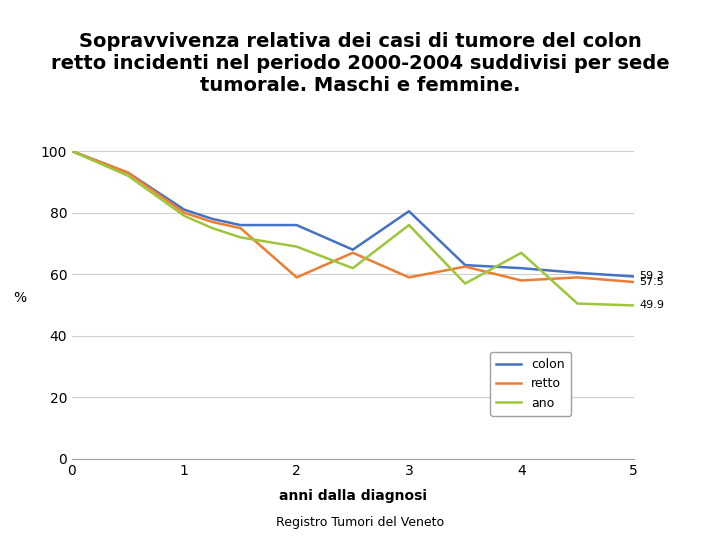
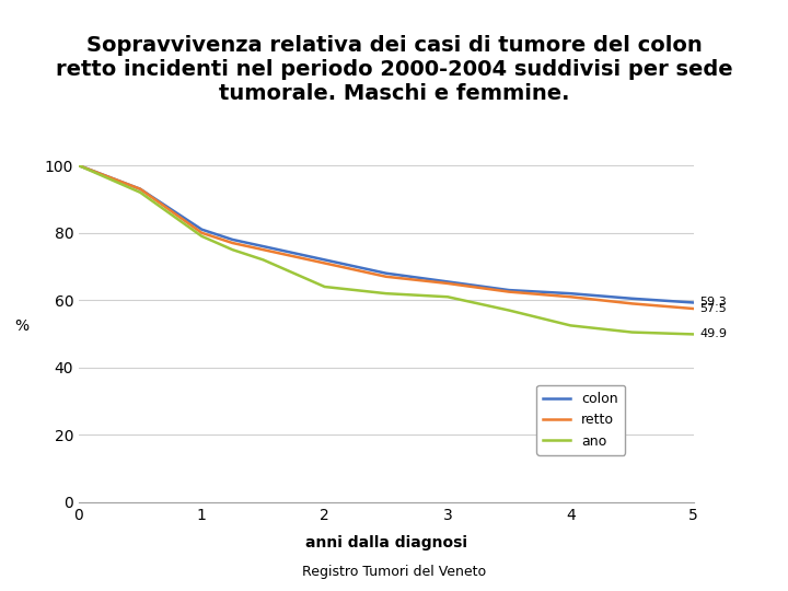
colon/2: 76.0 -> 72.0
retto/2: 59.0 -> 71.0
ano/2: 69.0 -> 64.0
colon/3: 80.5 -> 65.5
retto/3: 59.0 -> 65.0
ano/3: 76.0 -> 61.0
retto/4: 58.0 -> 61.0
ano/4: 67.0 -> 52.5
